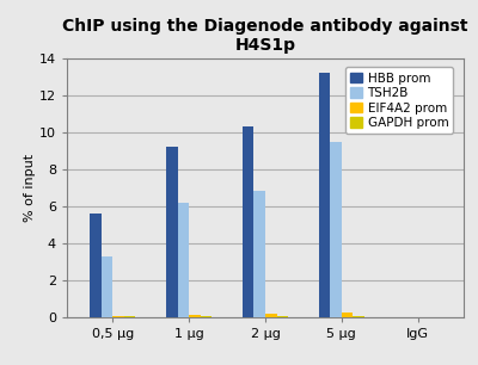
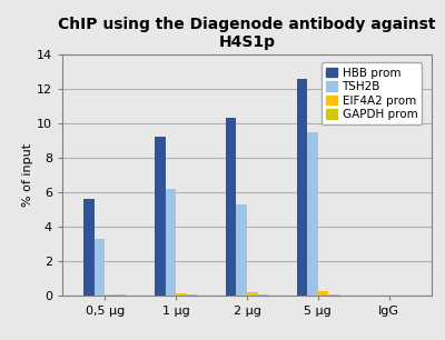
TSH2B/2 µg: 6.8 -> 5.3
HBB prom/5 µg: 13.2 -> 12.6
